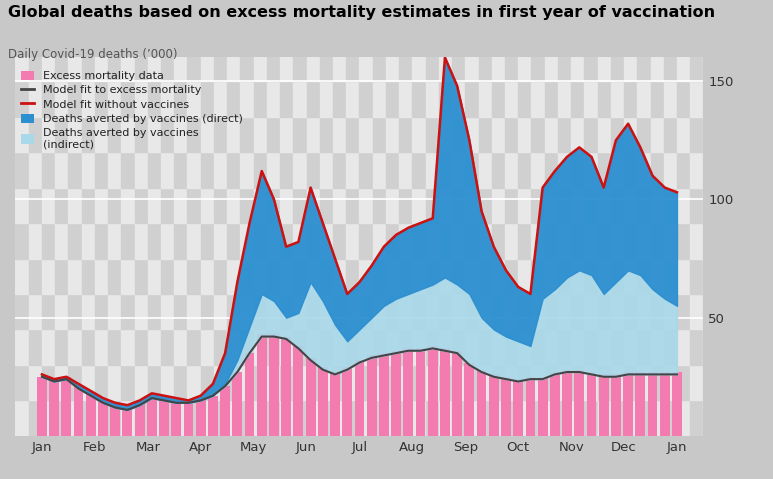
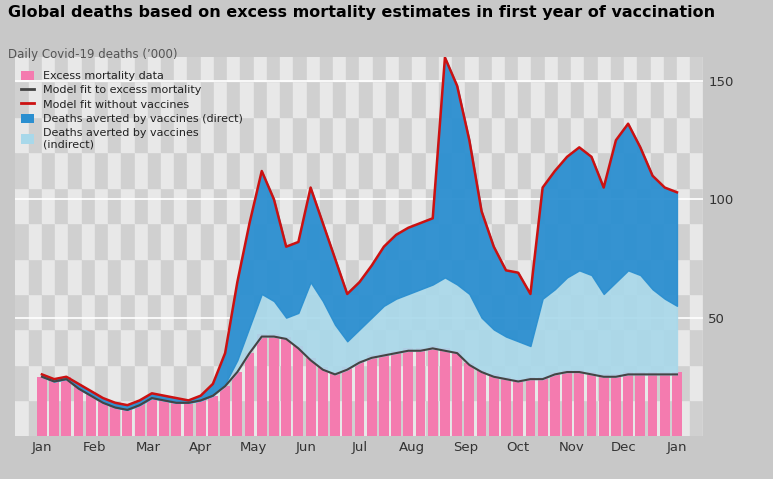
Model fit without vaccines/Oct: 63 -> 69
